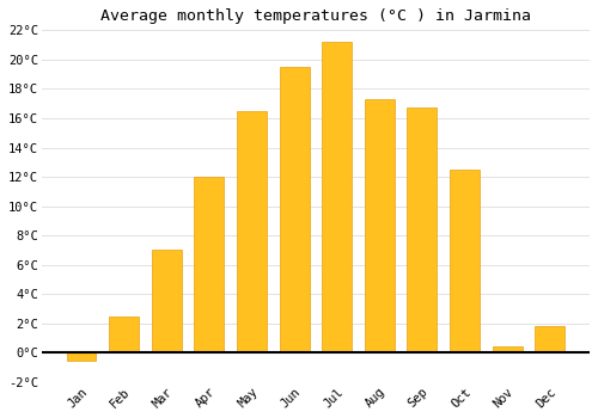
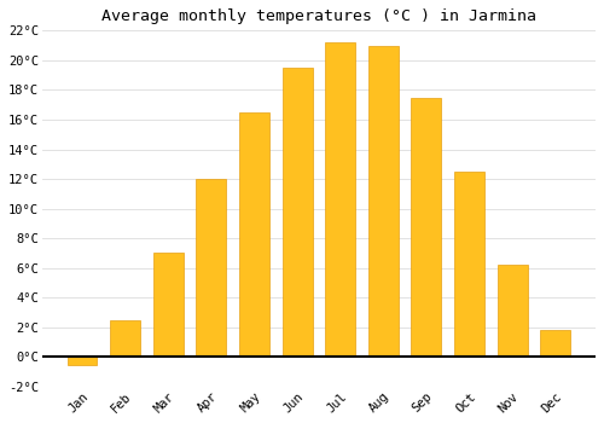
Aug: 17.3°C -> 21.0°C
Sep: 16.7°C -> 17.5°C
Nov: 0.4°C -> 6.2°C
